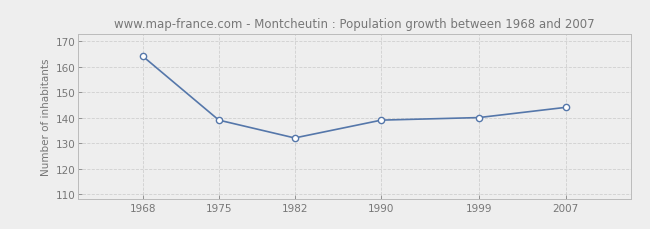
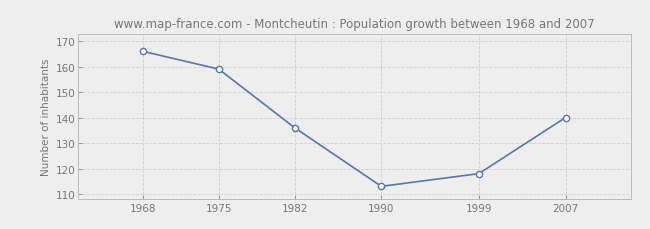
1968: 164 -> 166
1975: 139 -> 159
1982: 132 -> 136
1990: 139 -> 113
1999: 140 -> 118
2007: 144 -> 140
